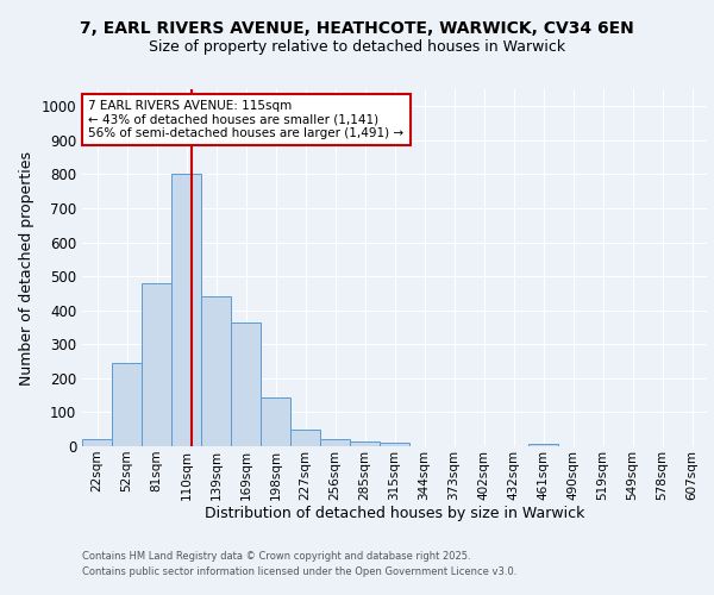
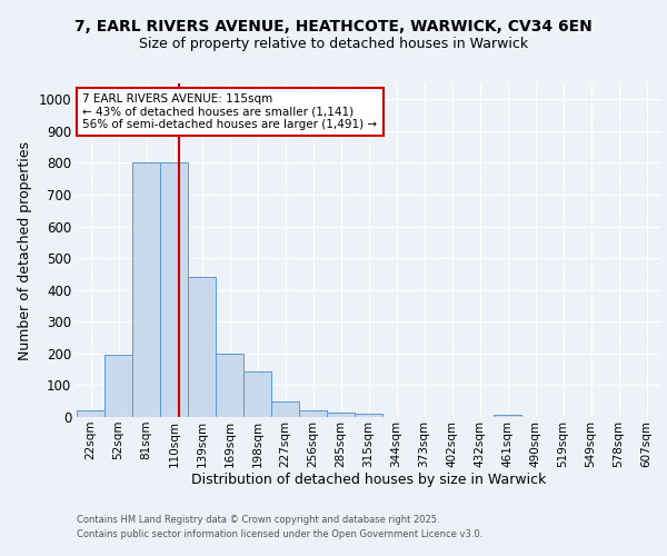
52sqm: 245 -> 195
81sqm: 480 -> 800
169sqm: 365 -> 200
